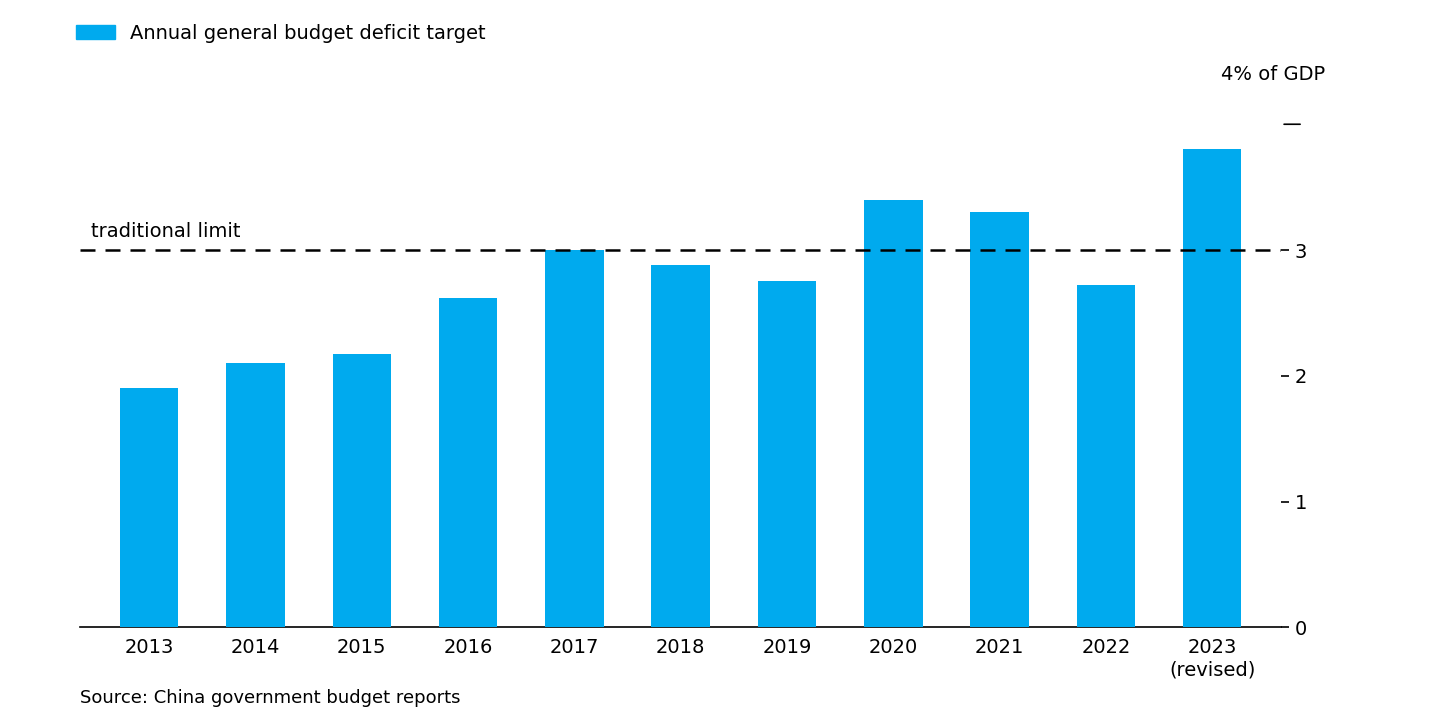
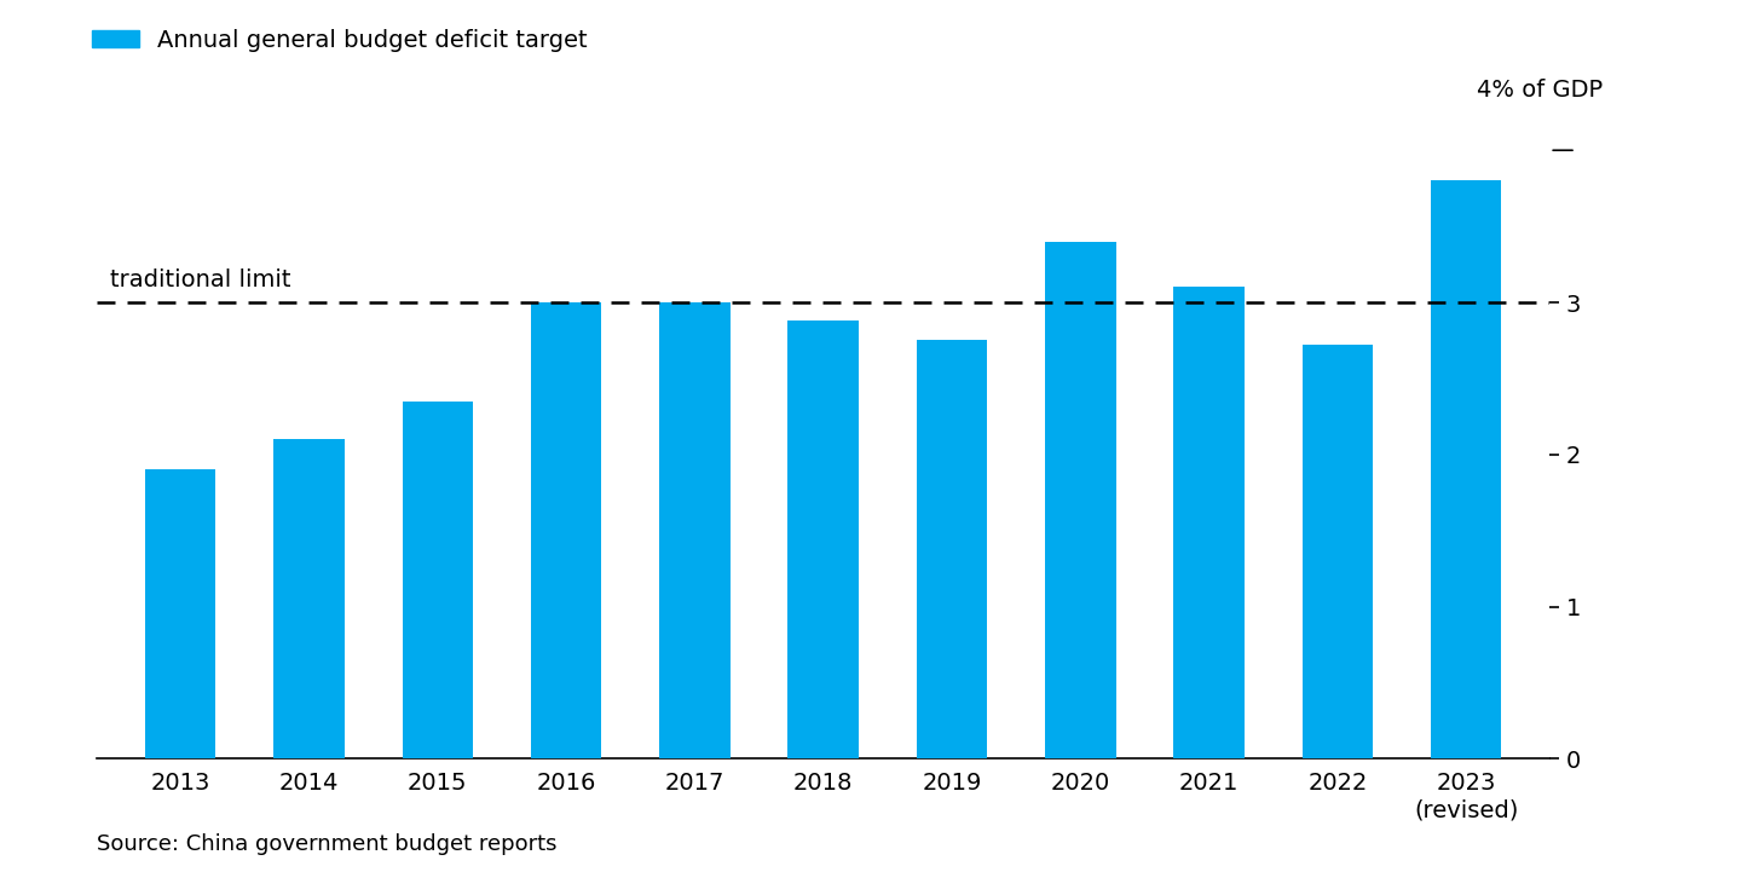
2015: 2.17 -> 2.35
2016: 2.62 -> 3.00
2021: 3.30 -> 3.10
